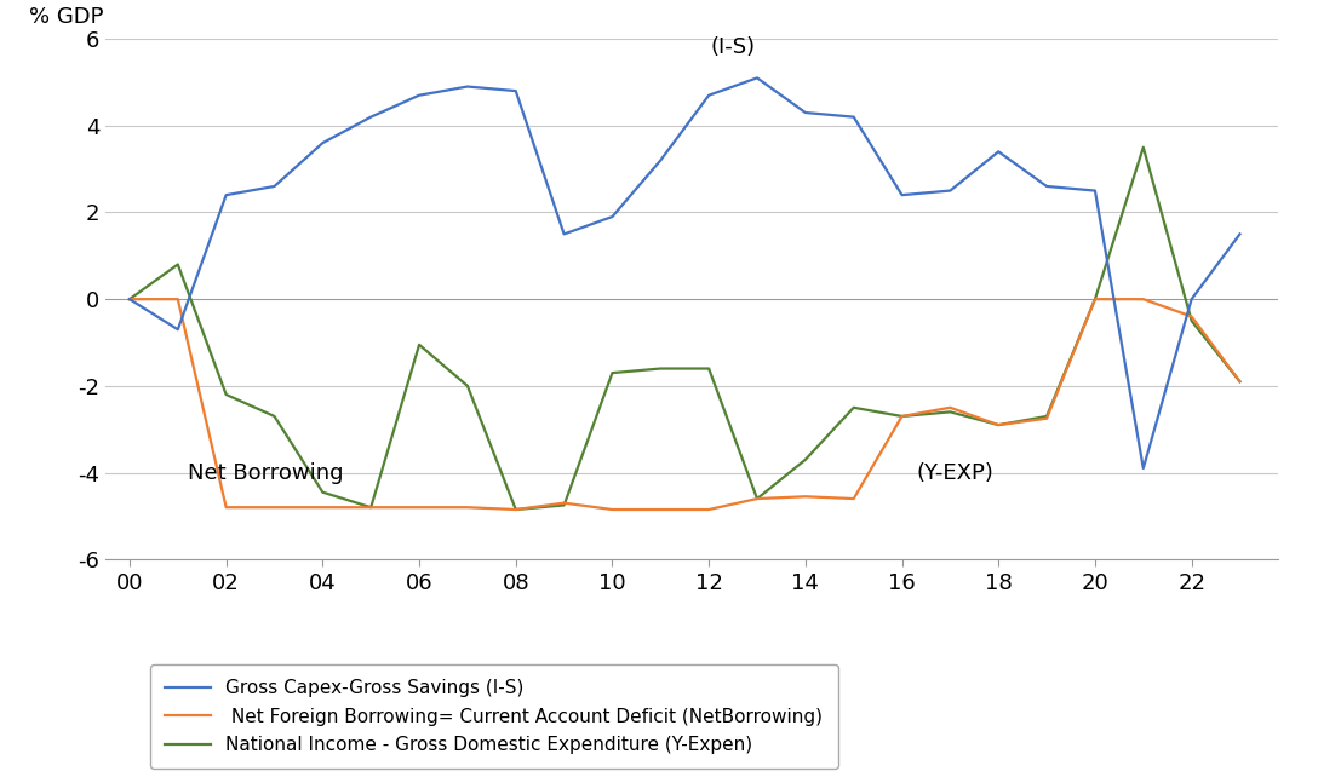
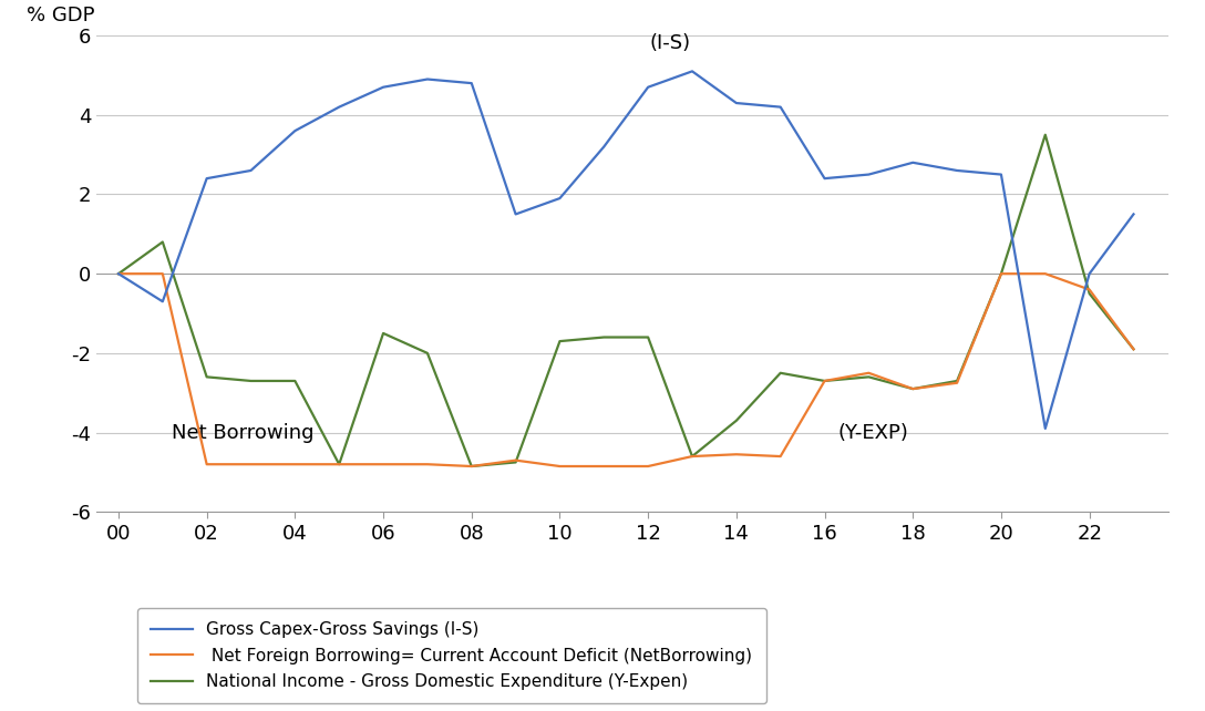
National Income - Gross Domestic Expenditure (Y-Expen)/02: -2.20 -> -2.60
National Income - Gross Domestic Expenditure (Y-Expen)/04: -4.45 -> -2.70
National Income - Gross Domestic Expenditure (Y-Expen)/06: -1.05 -> -1.50
Gross Capex-Gross Savings (I-S)/18: 3.4 -> 2.8
